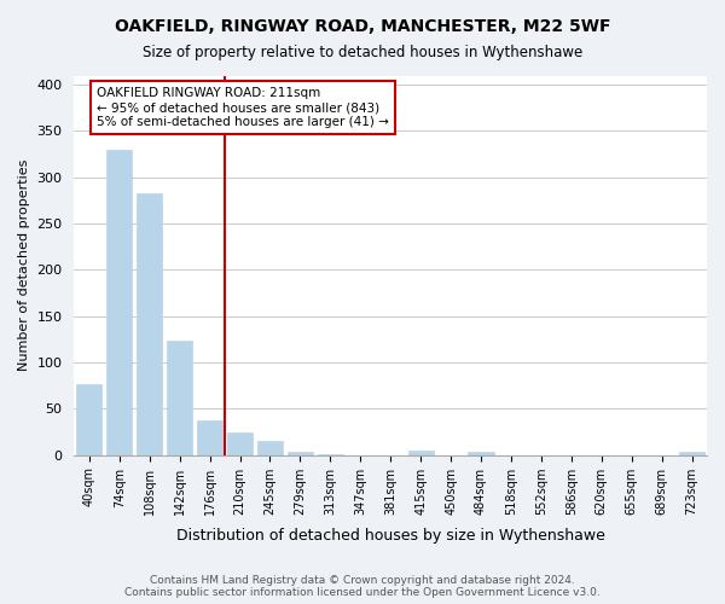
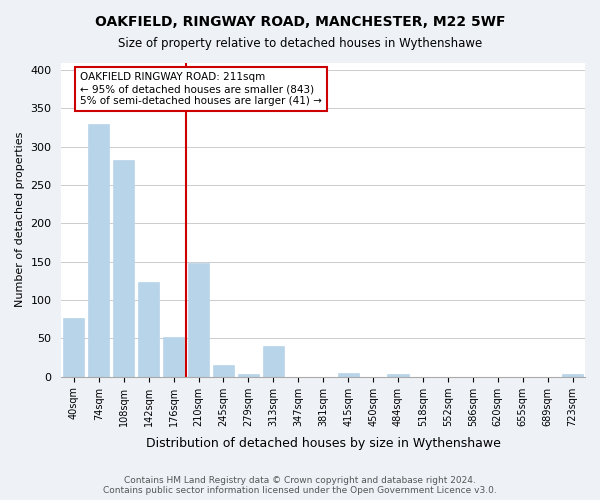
176sqm: 38 -> 52
210sqm: 25 -> 148
313sqm: 1 -> 40
